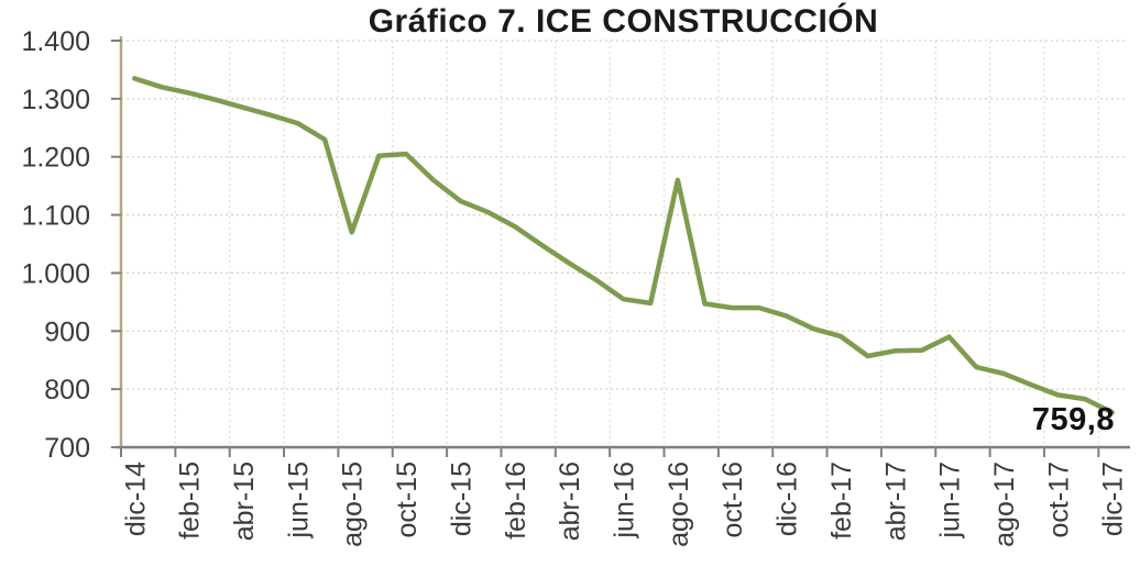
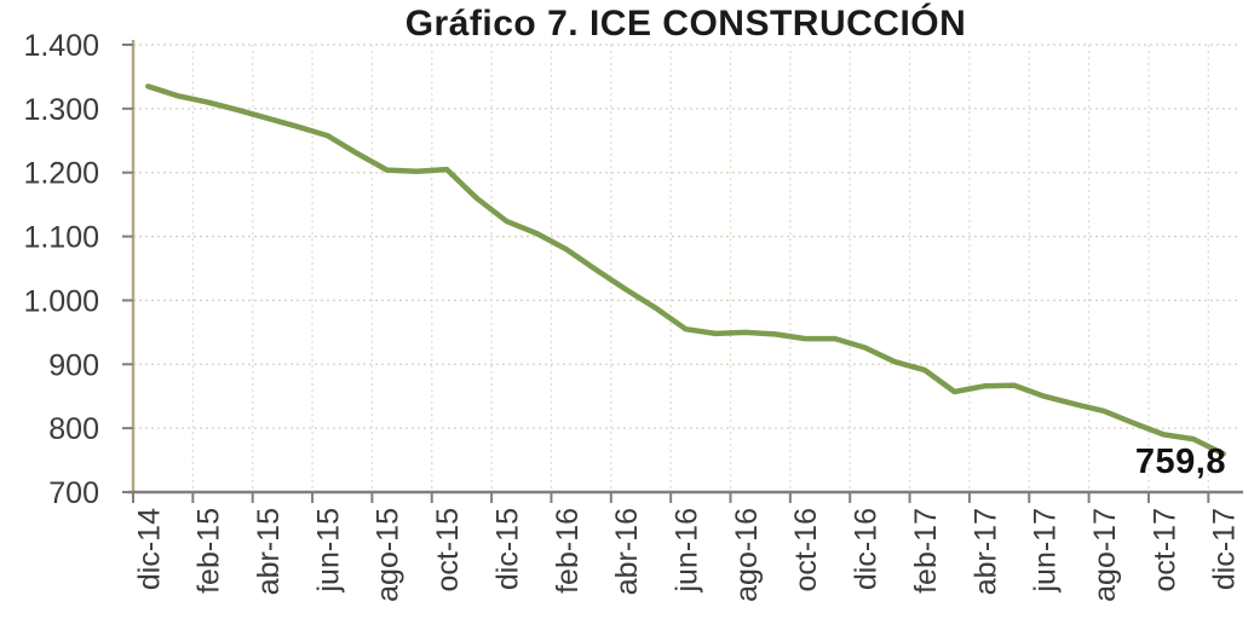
ago-15: 1070 -> 1200
ago-16: 1160 -> 950
jun-17: 890 -> 850
